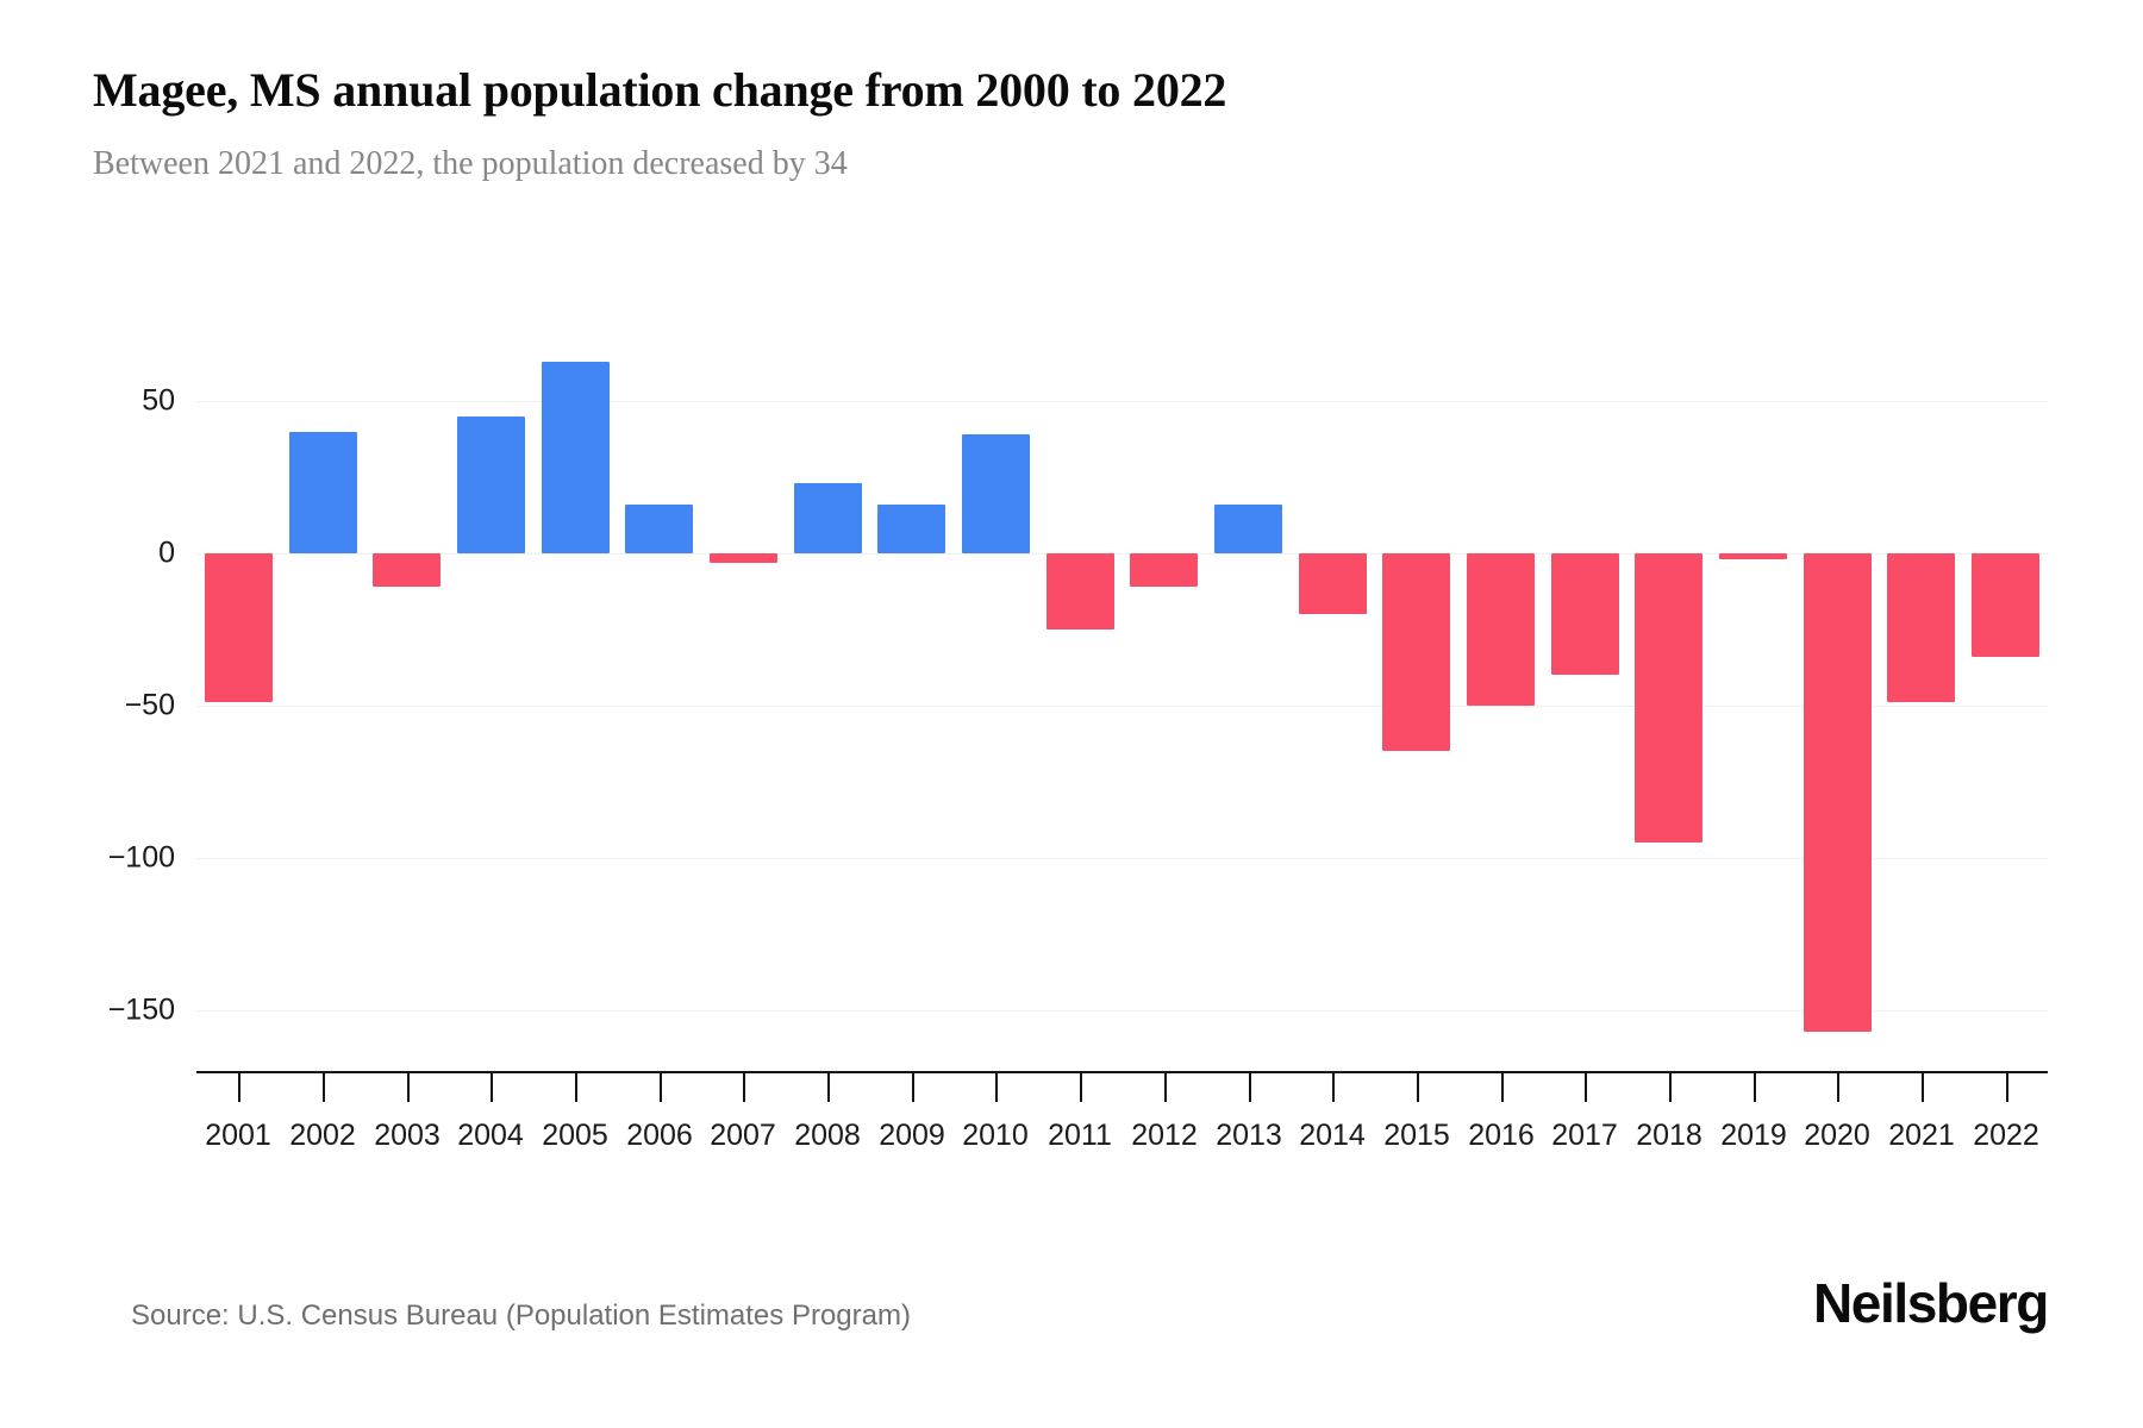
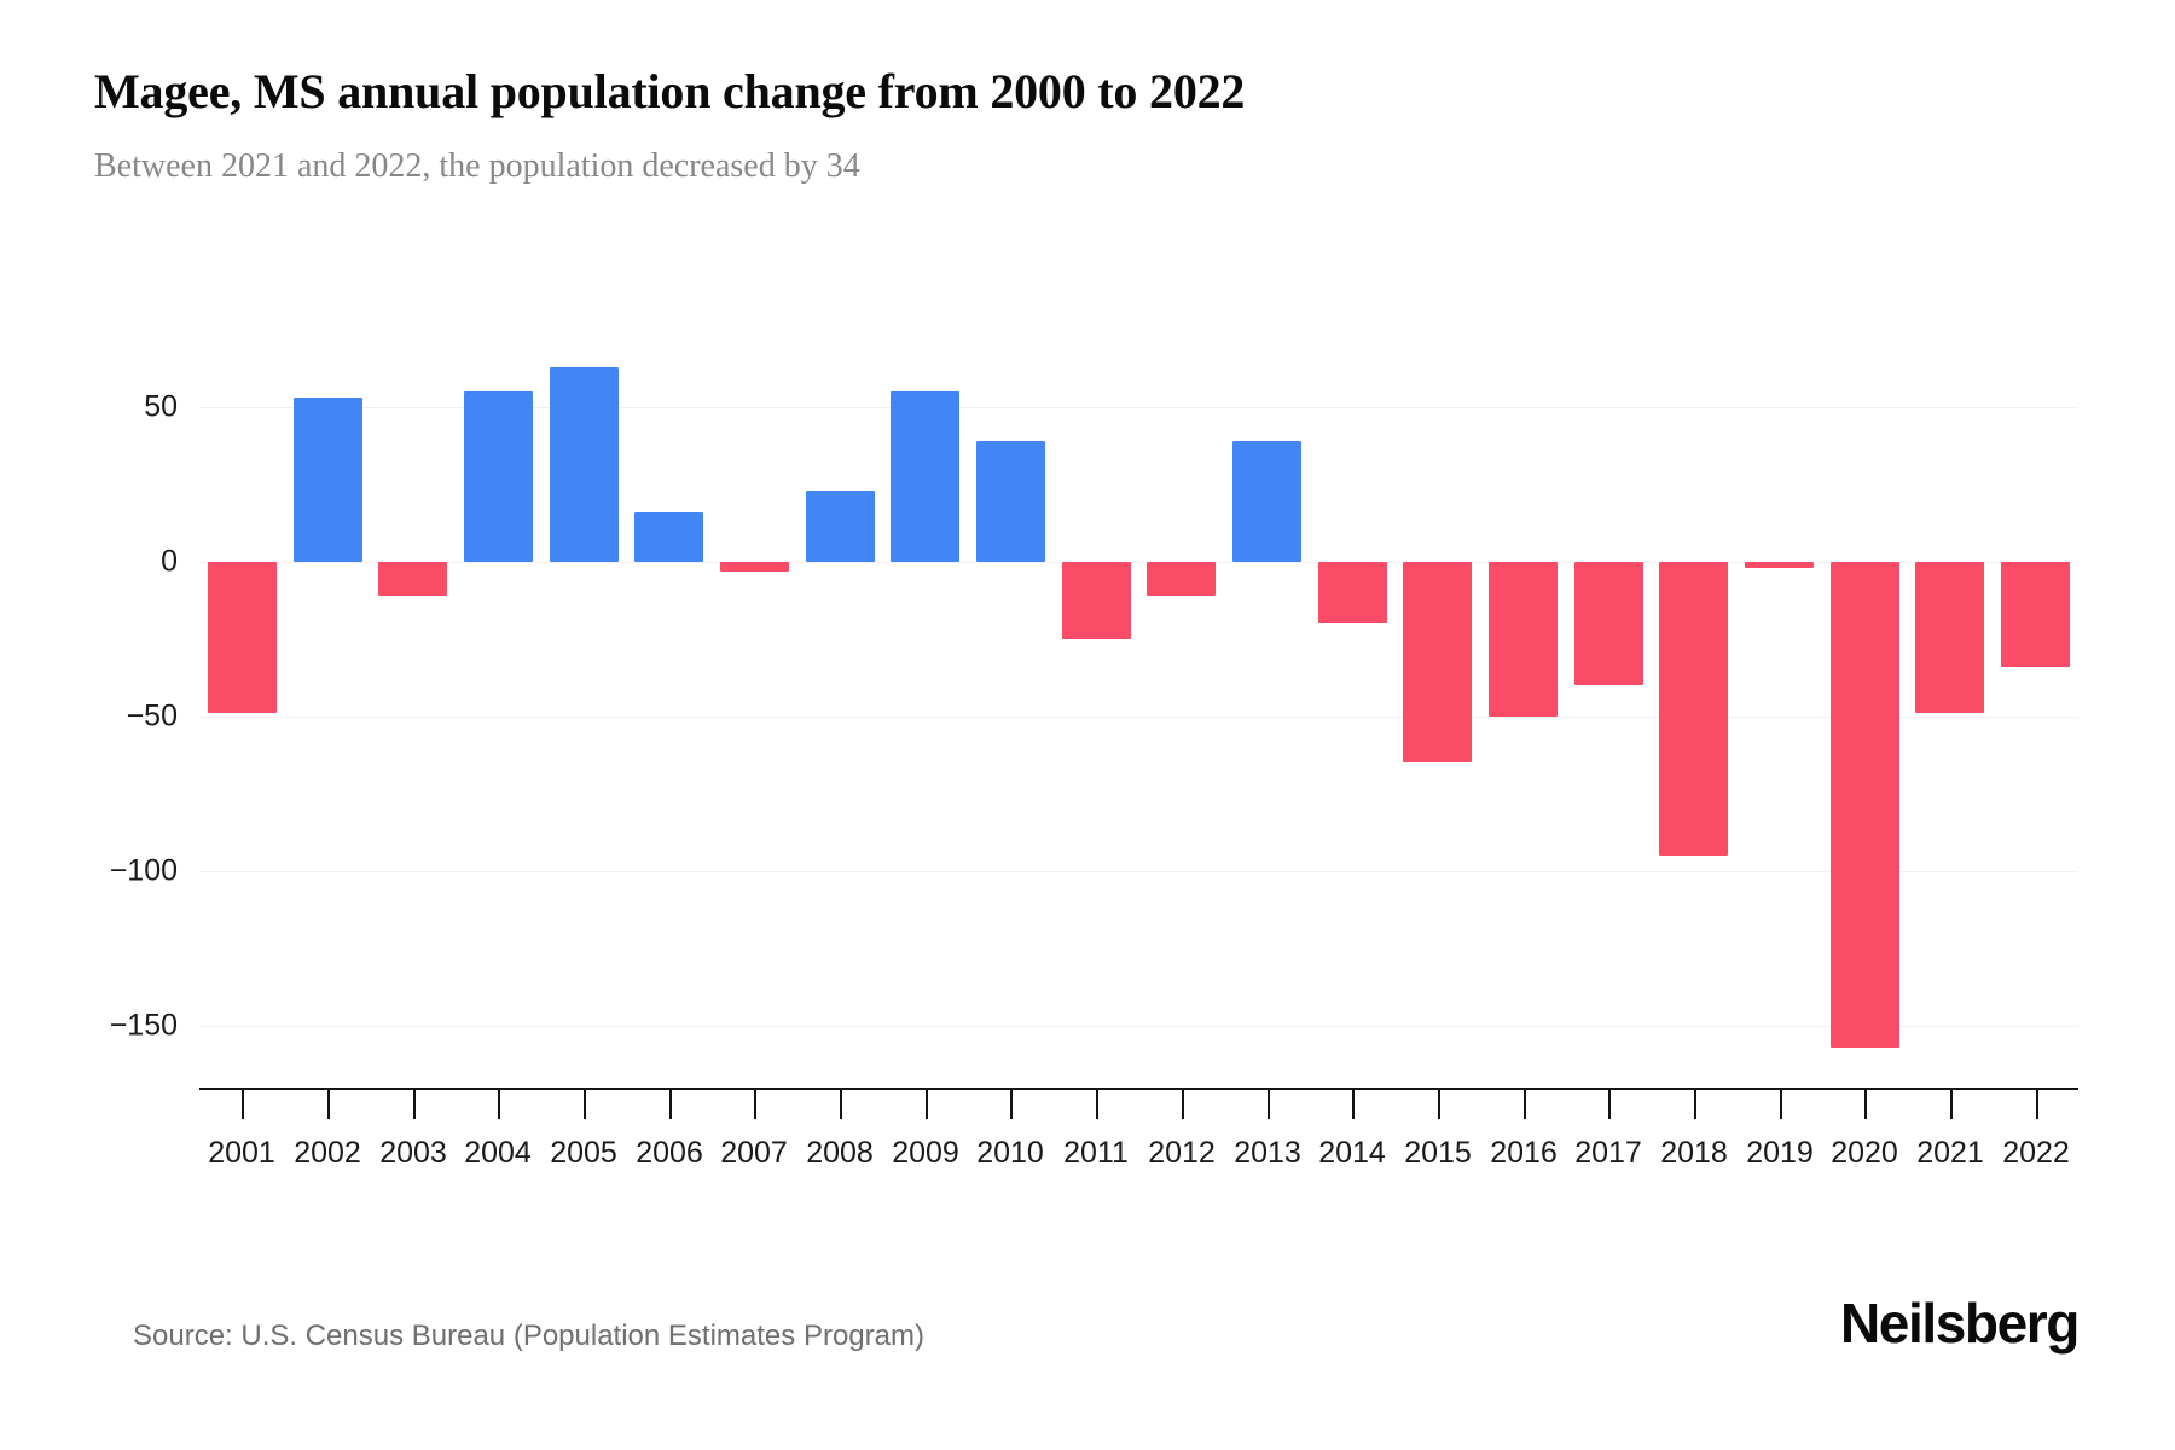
2002: 40 -> 53
2004: 45 -> 55
2009: 16 -> 55
2013: 16 -> 39
